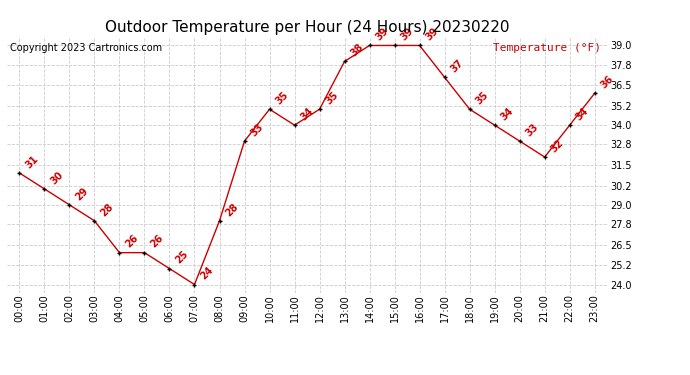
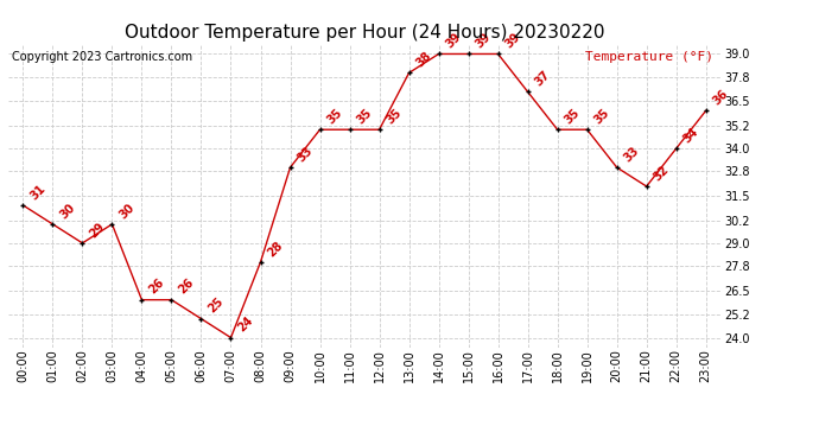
03:00: 28 -> 30
11:00: 34 -> 35
19:00: 34 -> 35
